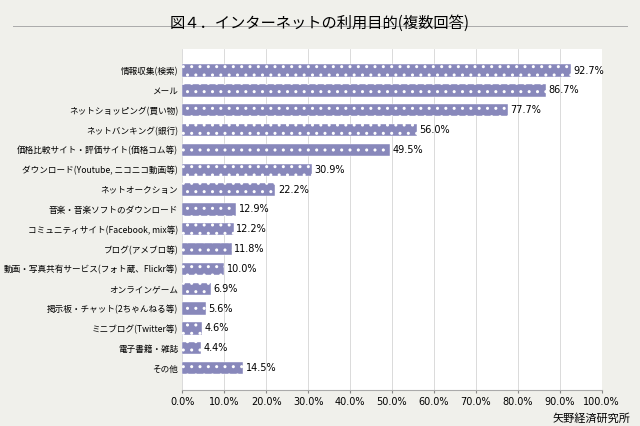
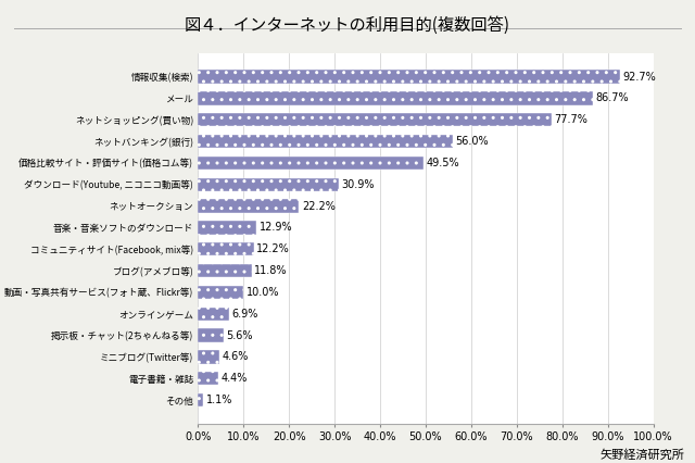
その他: 14.5% -> 1.1%
